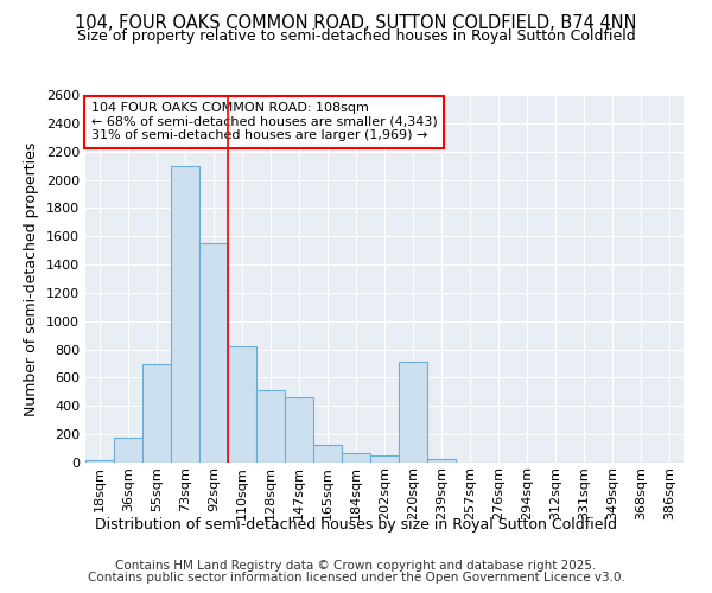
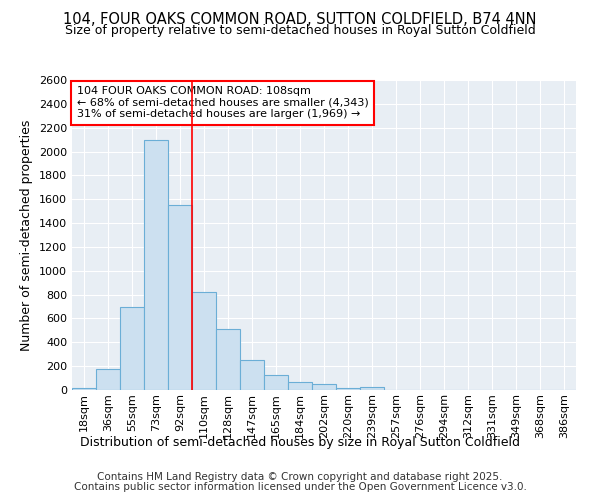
147sqm: 460 -> 260
220sqm: 710 -> 20
